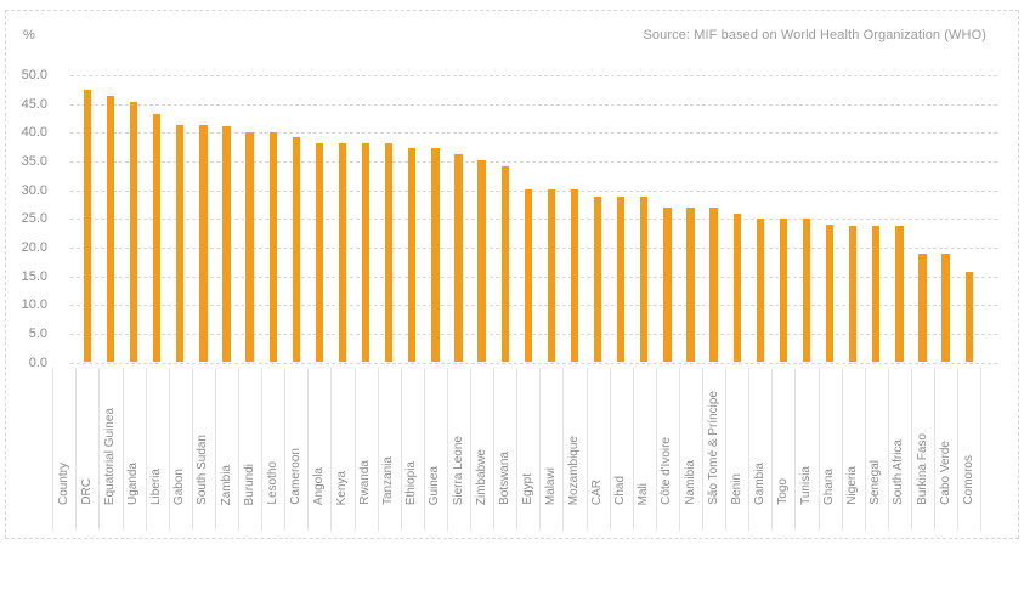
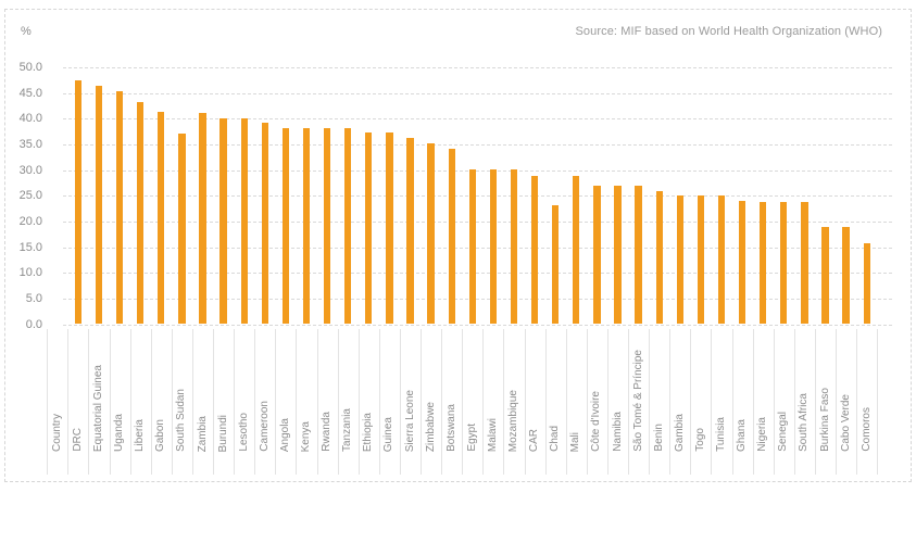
South Sudan: 41 -> 37
Chad: 29 -> 23
